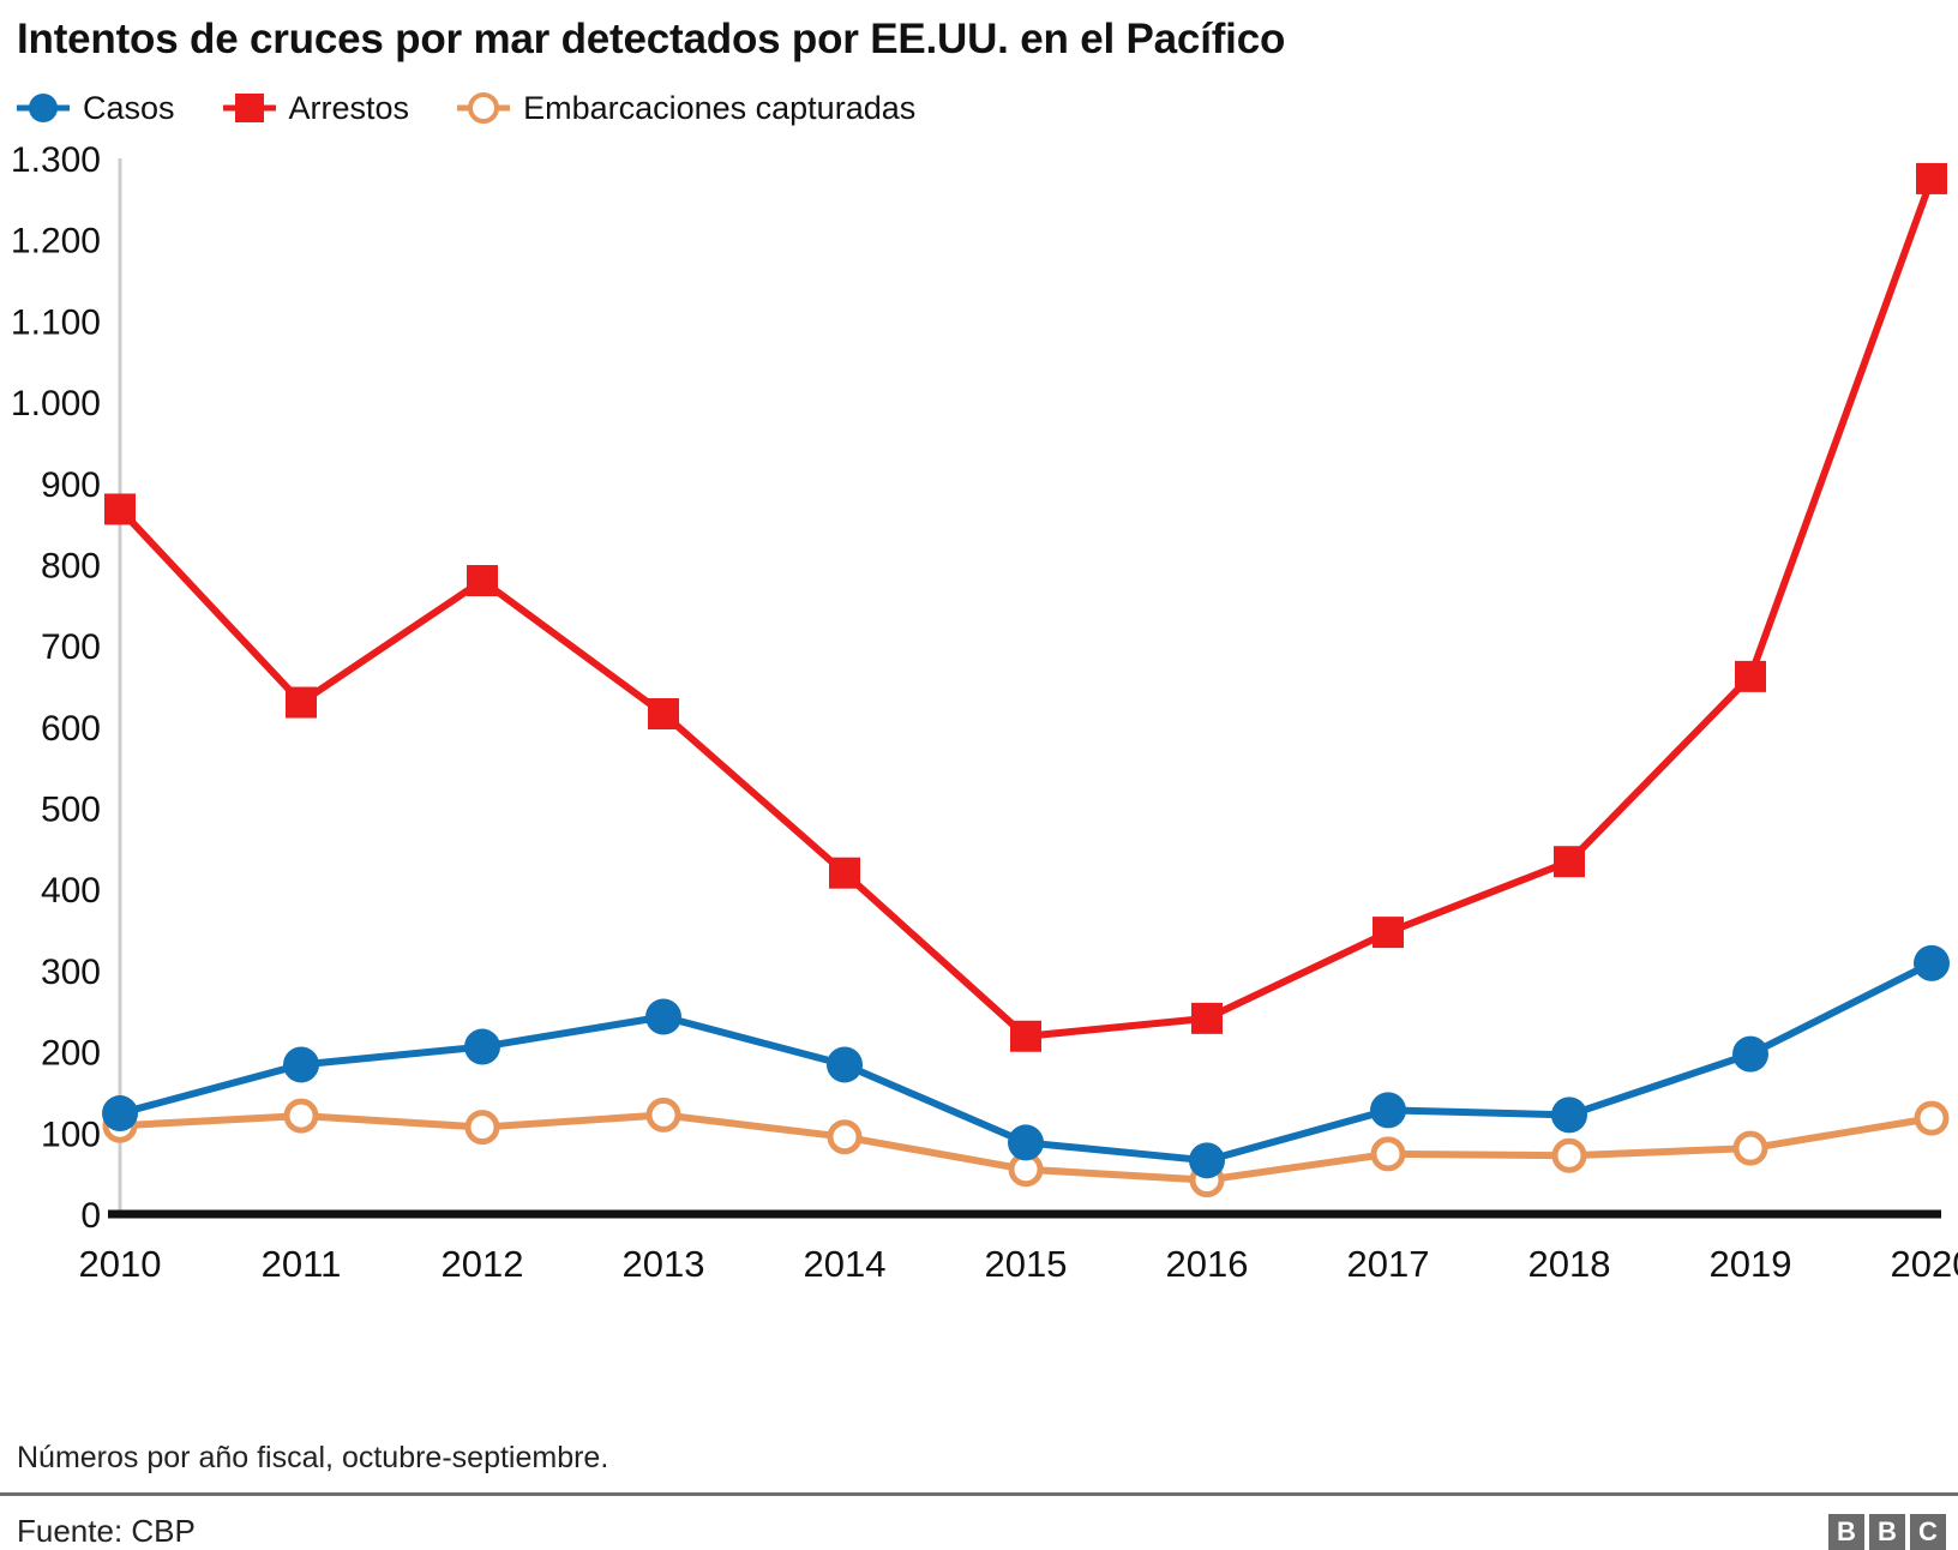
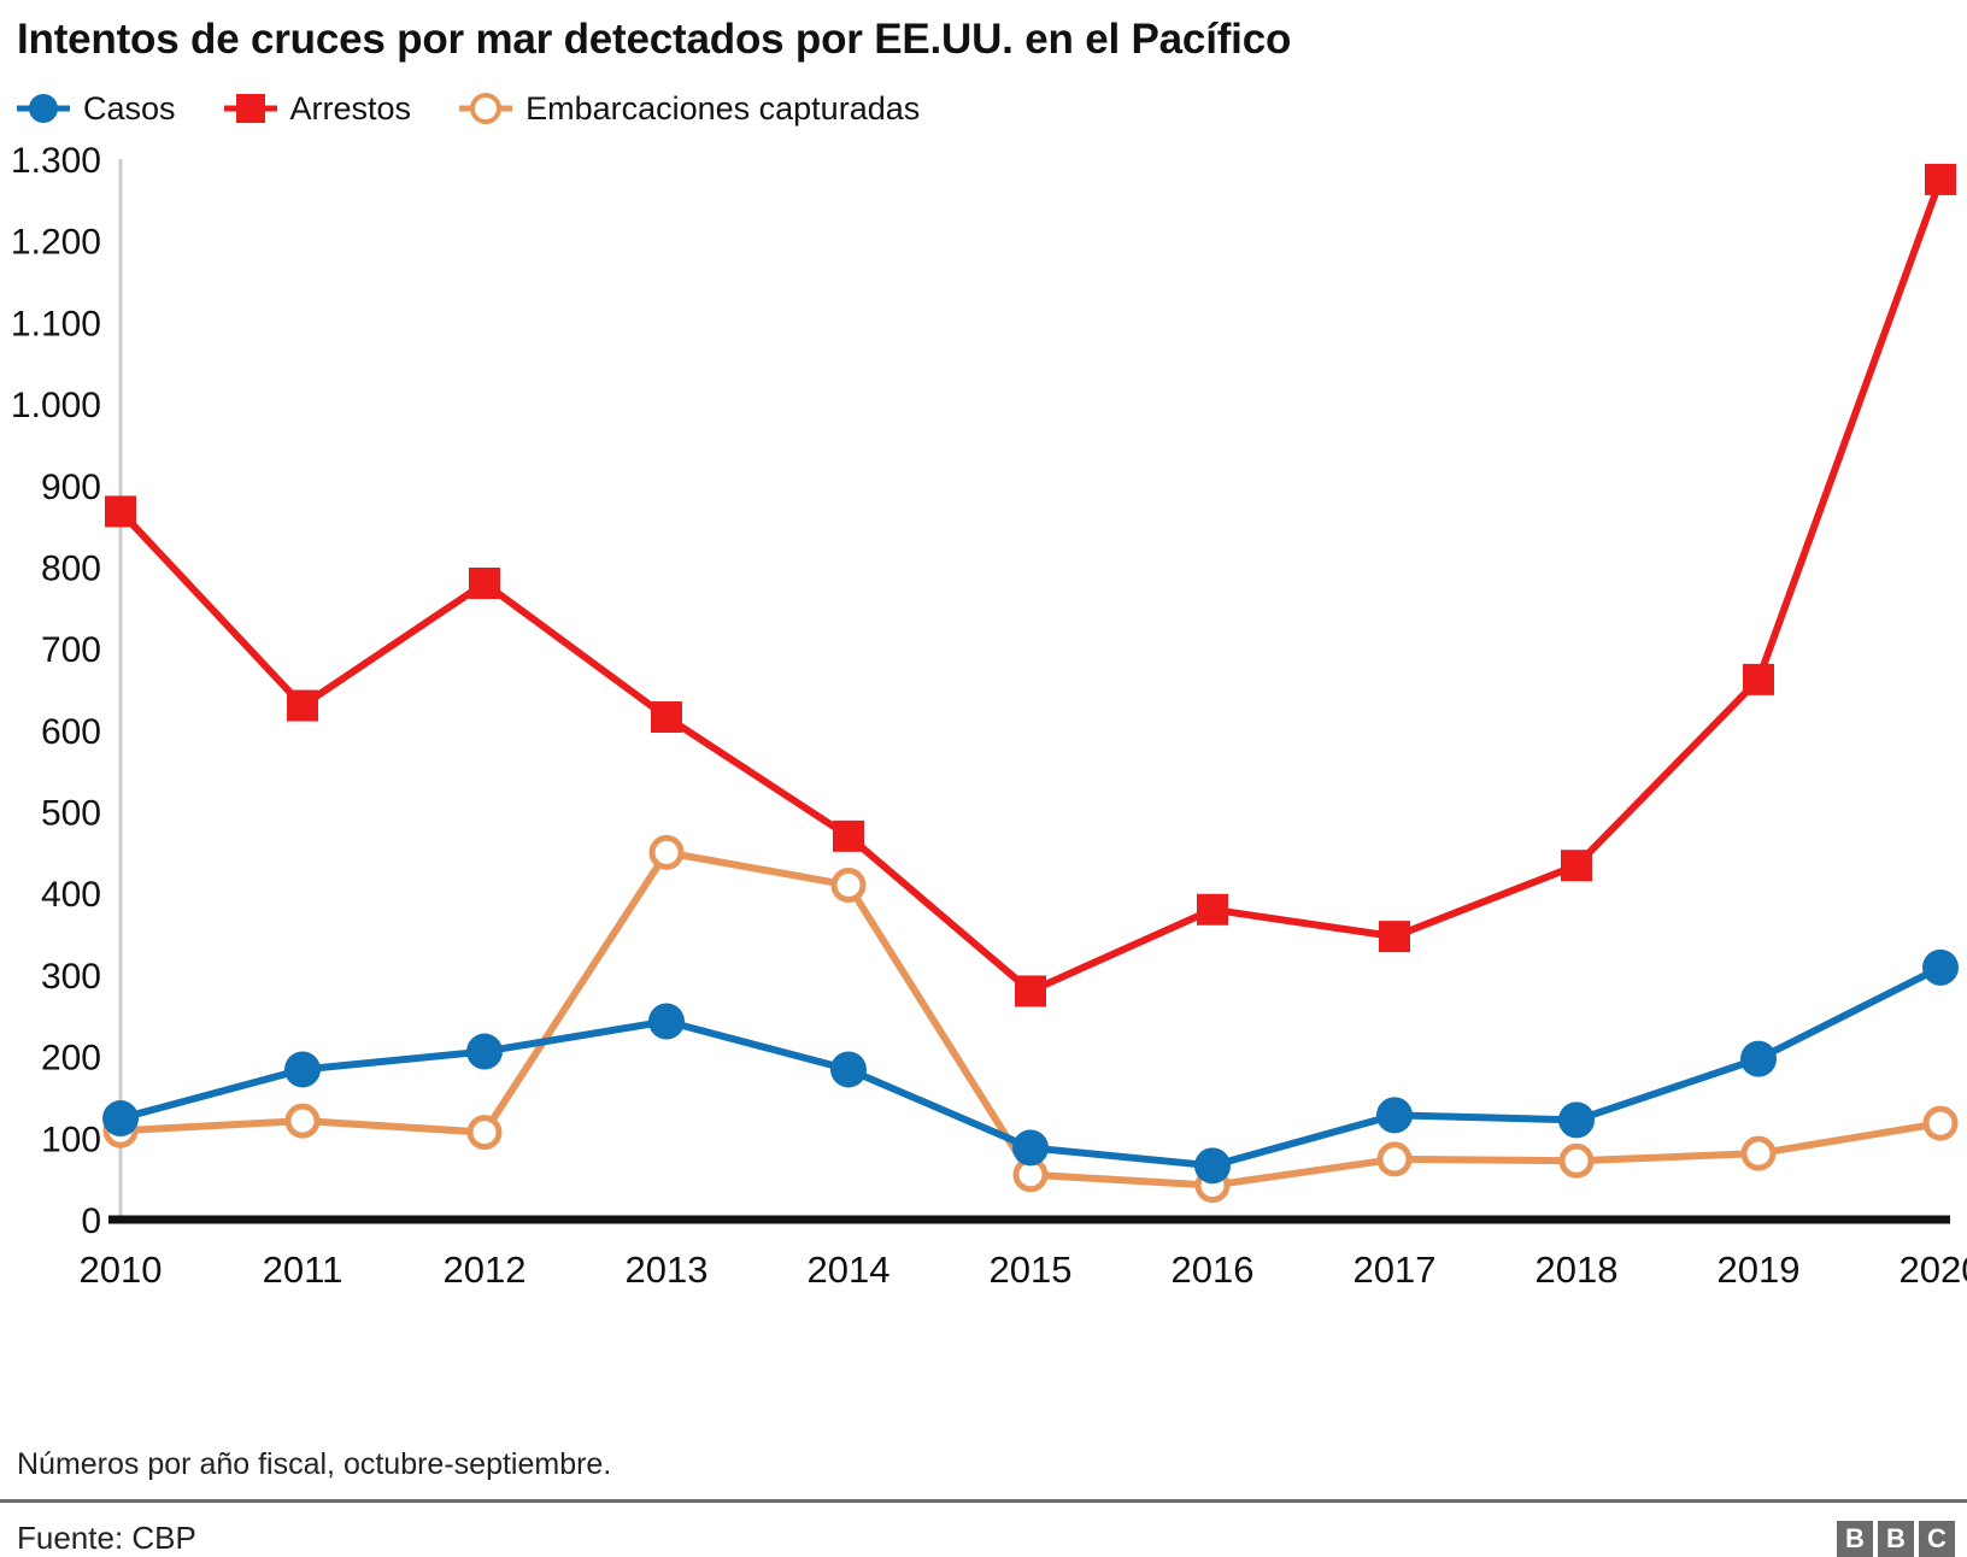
Embarcaciones capturadas/2013: 120 -> 450
Arrestos/2014: 420 -> 470
Embarcaciones capturadas/2014: 100 -> 410
Arrestos/2015: 220 -> 280
Arrestos/2016: 240 -> 380
